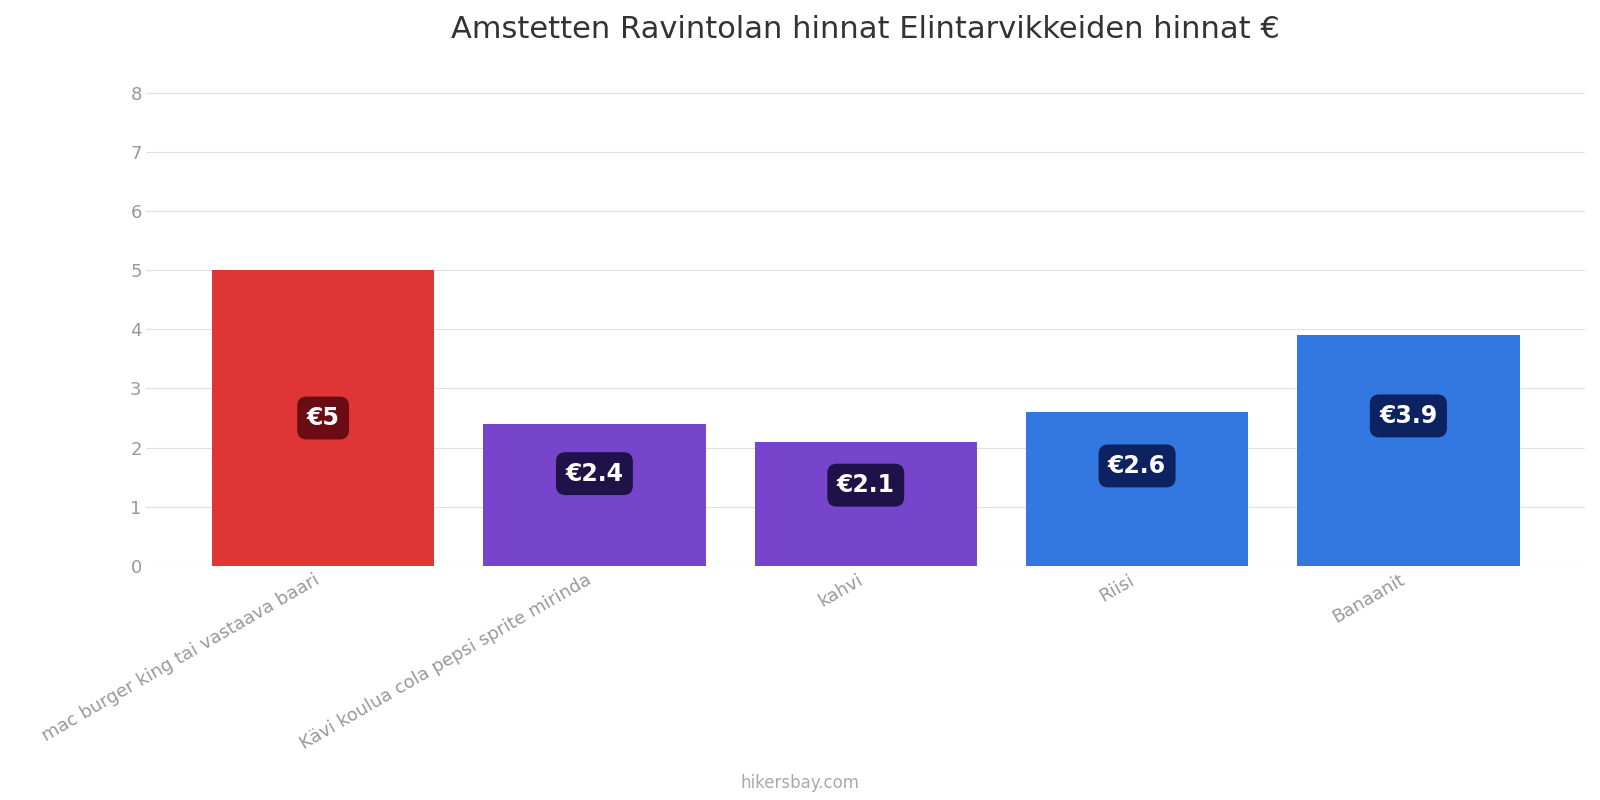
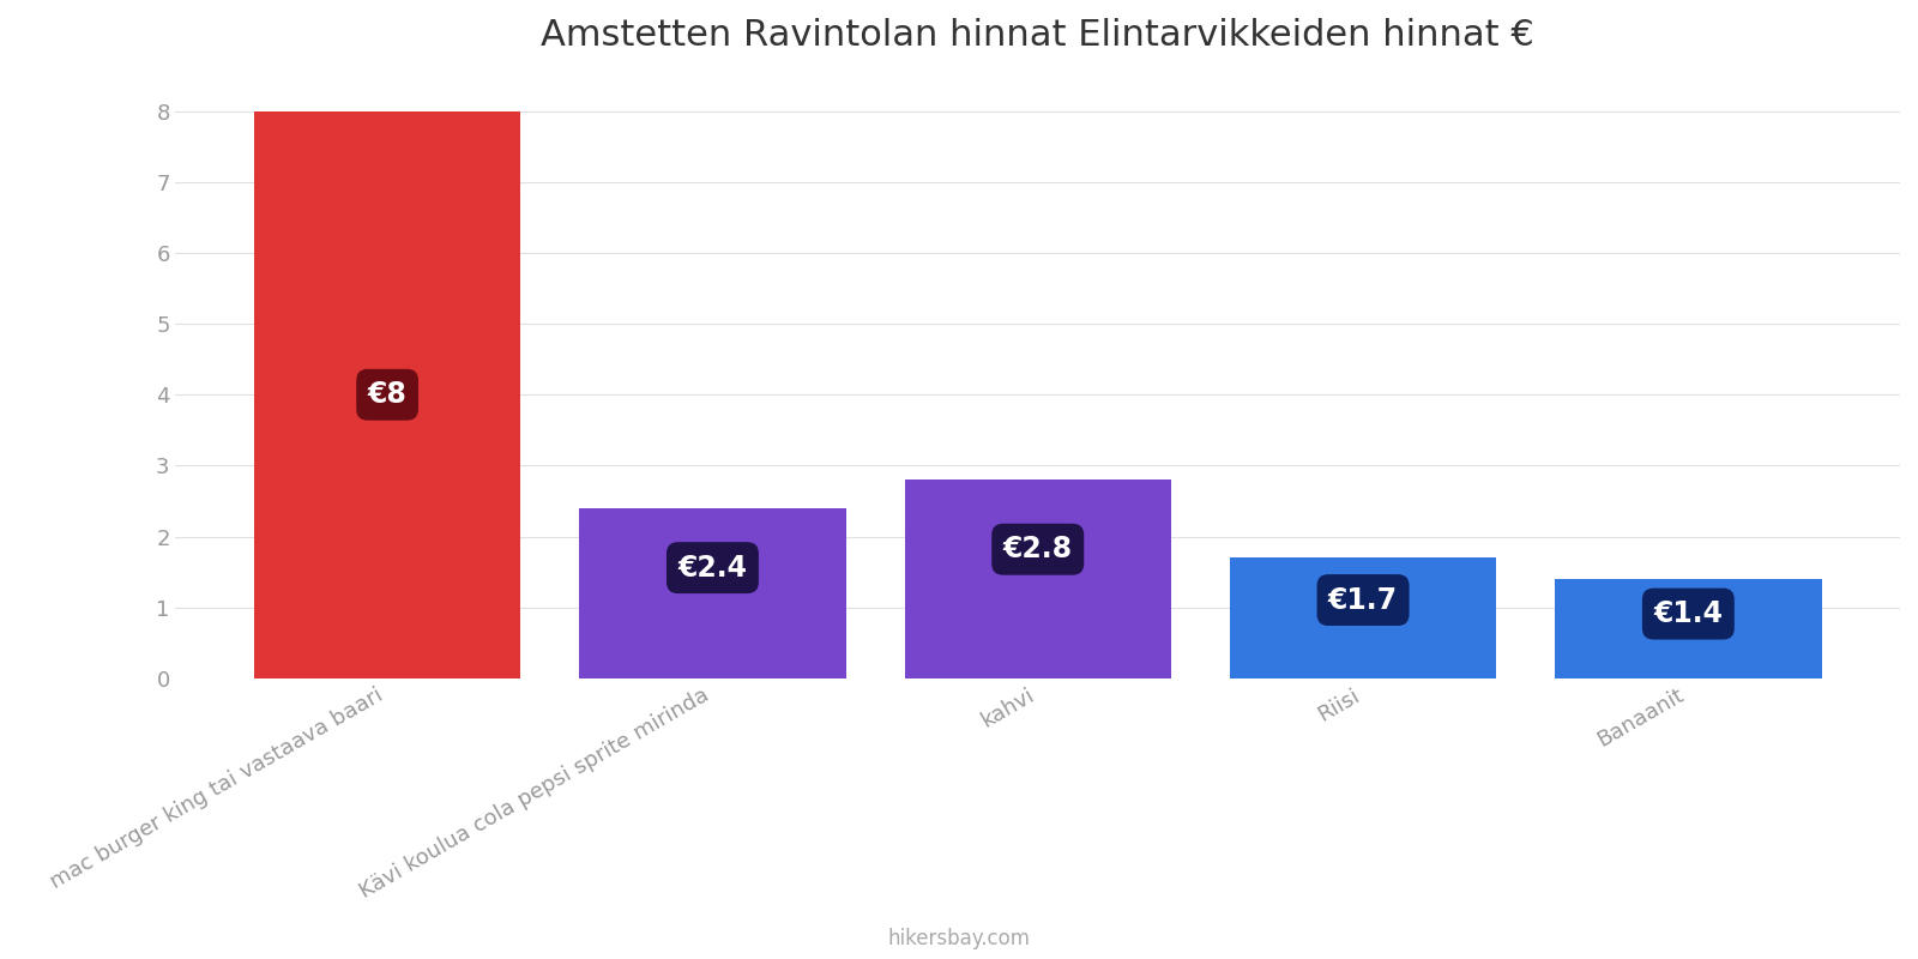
mac burger king tai vastaava baari: €5 -> €8
kahvi: €2.1 -> €2.8
Riisi: €2.6 -> €1.7
Banaanit: €3.9 -> €1.4
